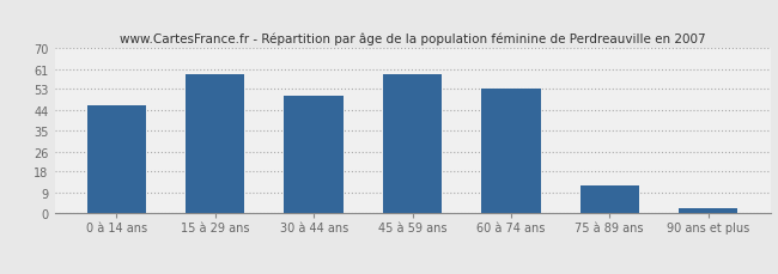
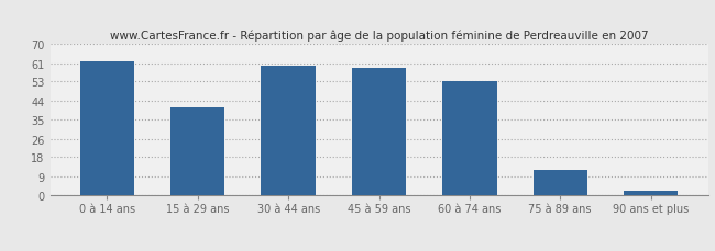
0 à 14 ans: 46 -> 62
15 à 29 ans: 59 -> 41
30 à 44 ans: 50 -> 60
